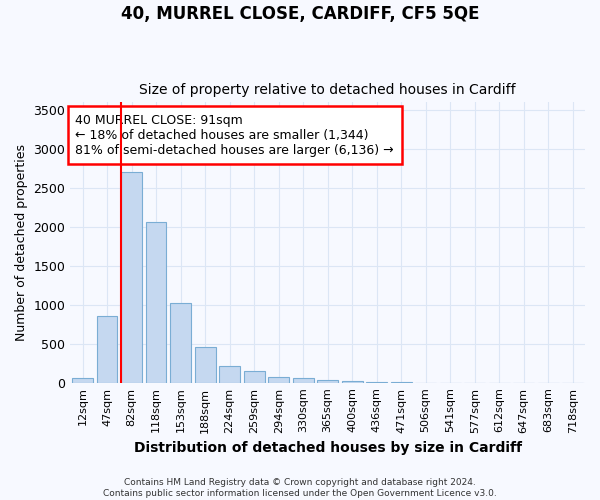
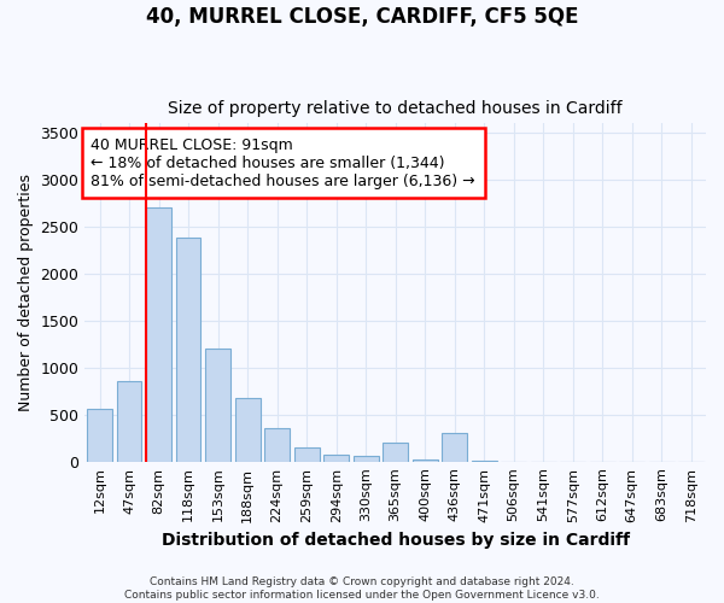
12sqm: 60 -> 560
118sqm: 2060 -> 2380
153sqm: 1020 -> 1200
188sqm: 460 -> 680
224sqm: 220 -> 360
365sqm: 30 -> 200
436sqm: 10 -> 300
